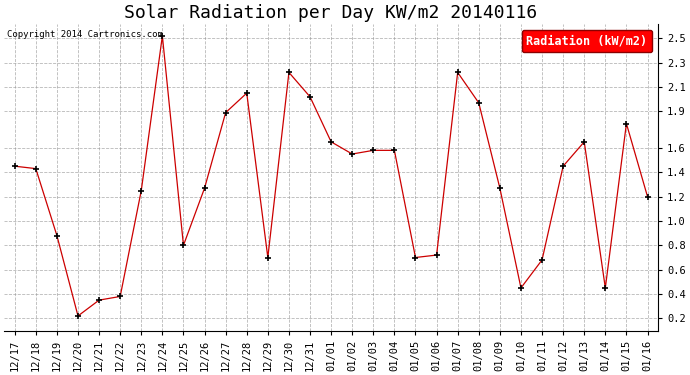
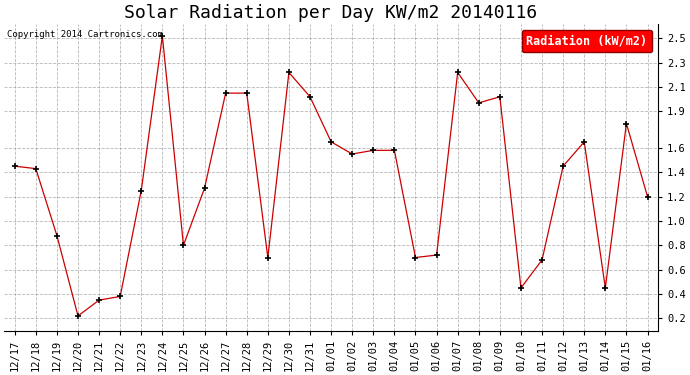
12/27: 1.89 -> 2.05
01/09: 1.27 -> 2.02
